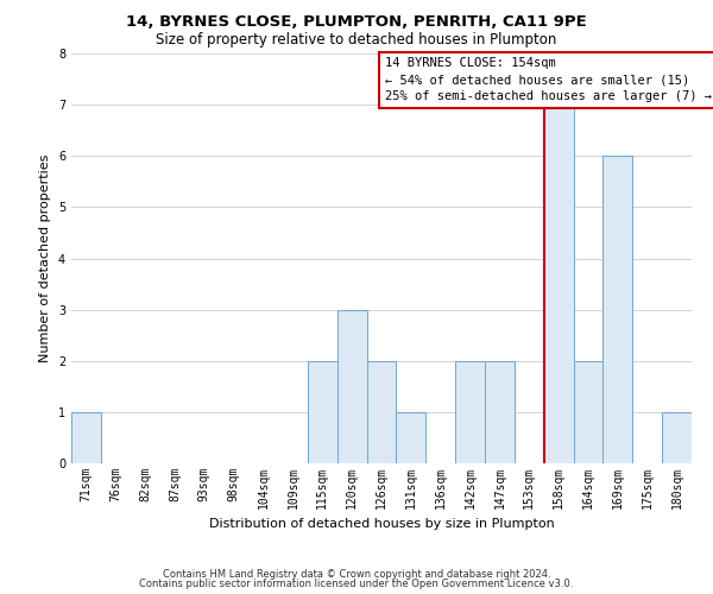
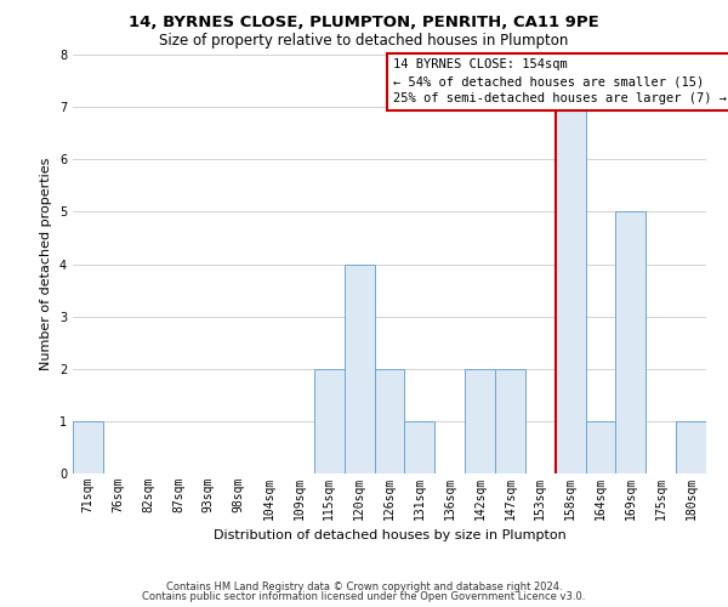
120sqm: 3 -> 4
164sqm: 2 -> 1
169sqm: 6 -> 5
